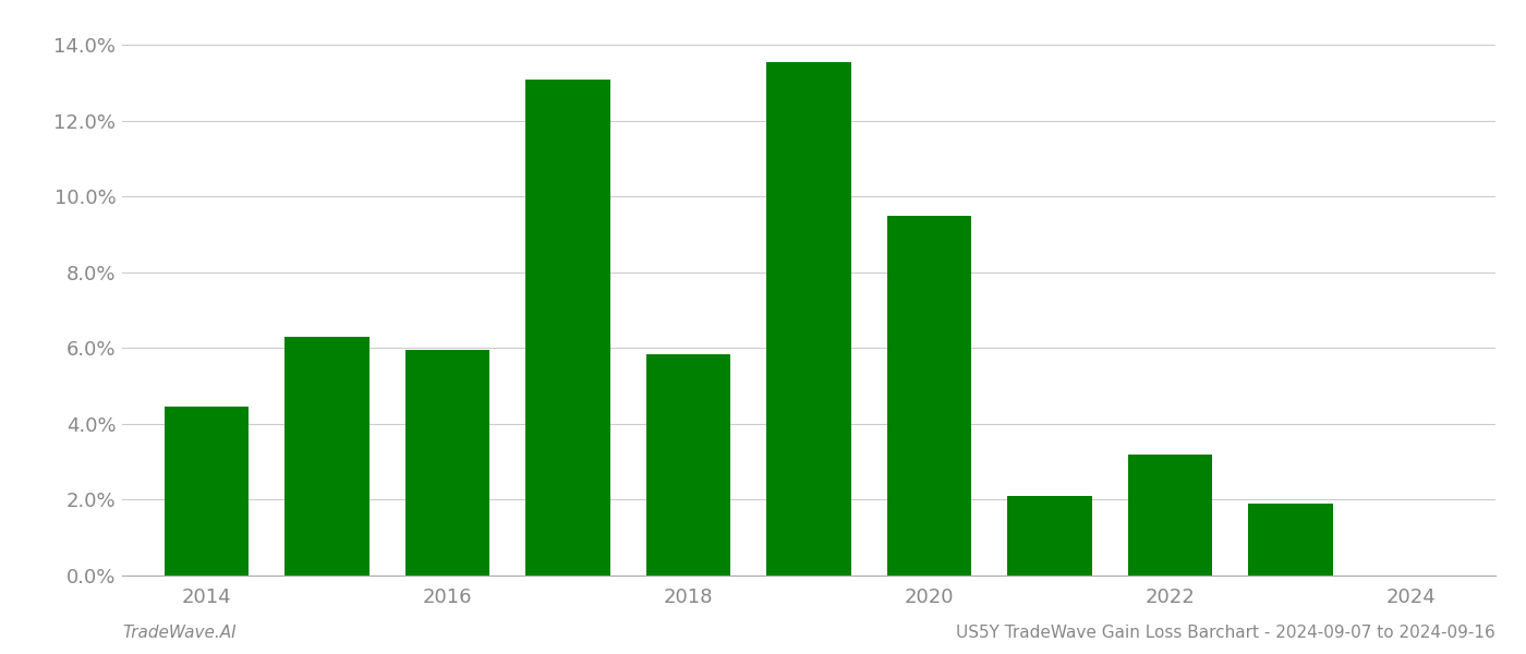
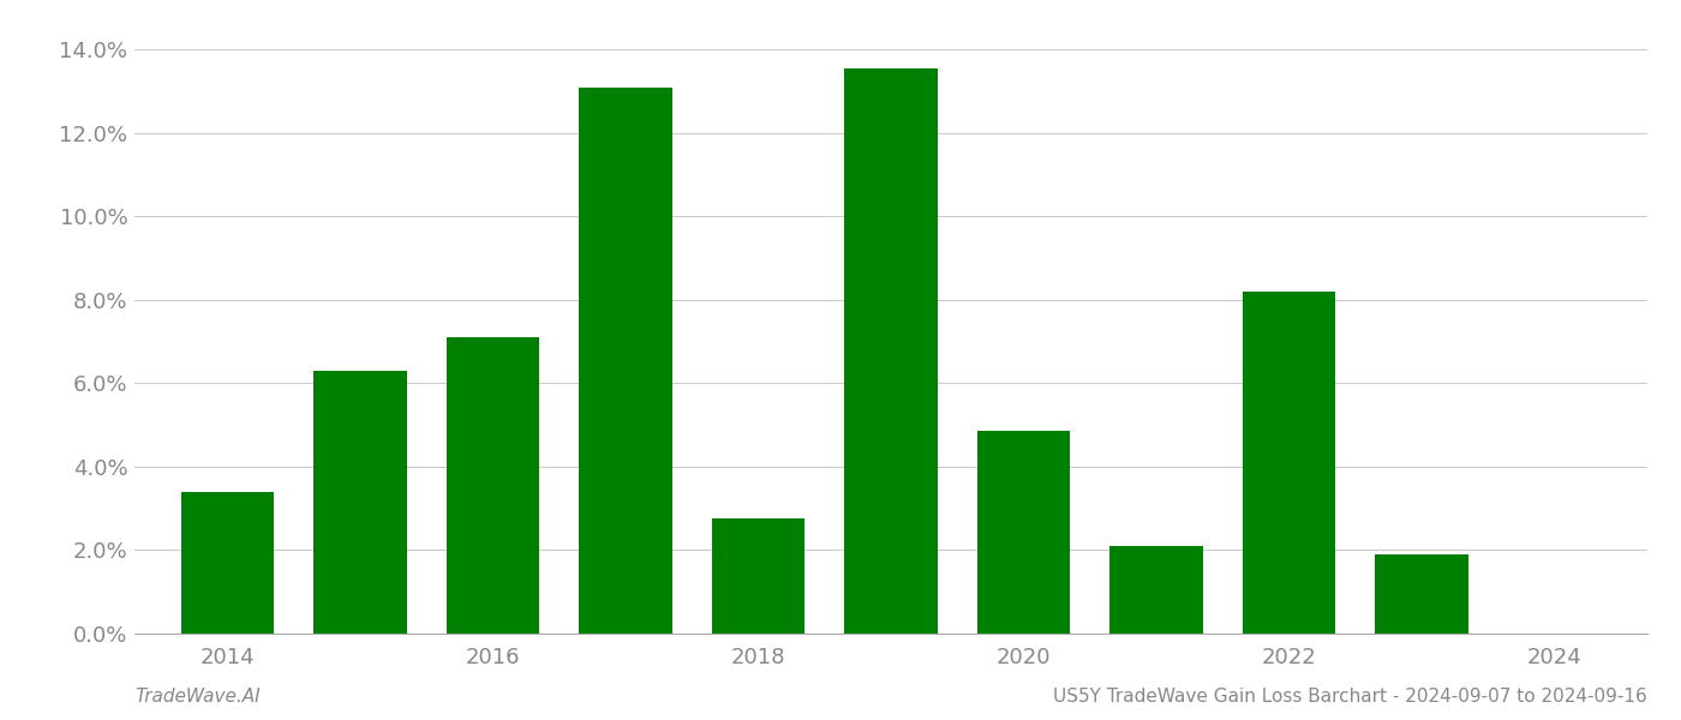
2014: 4.45% -> 3.40%
2016: 5.95% -> 7.10%
2018: 5.85% -> 2.75%
2020: 9.50% -> 4.85%
2022: 3.20% -> 8.20%
